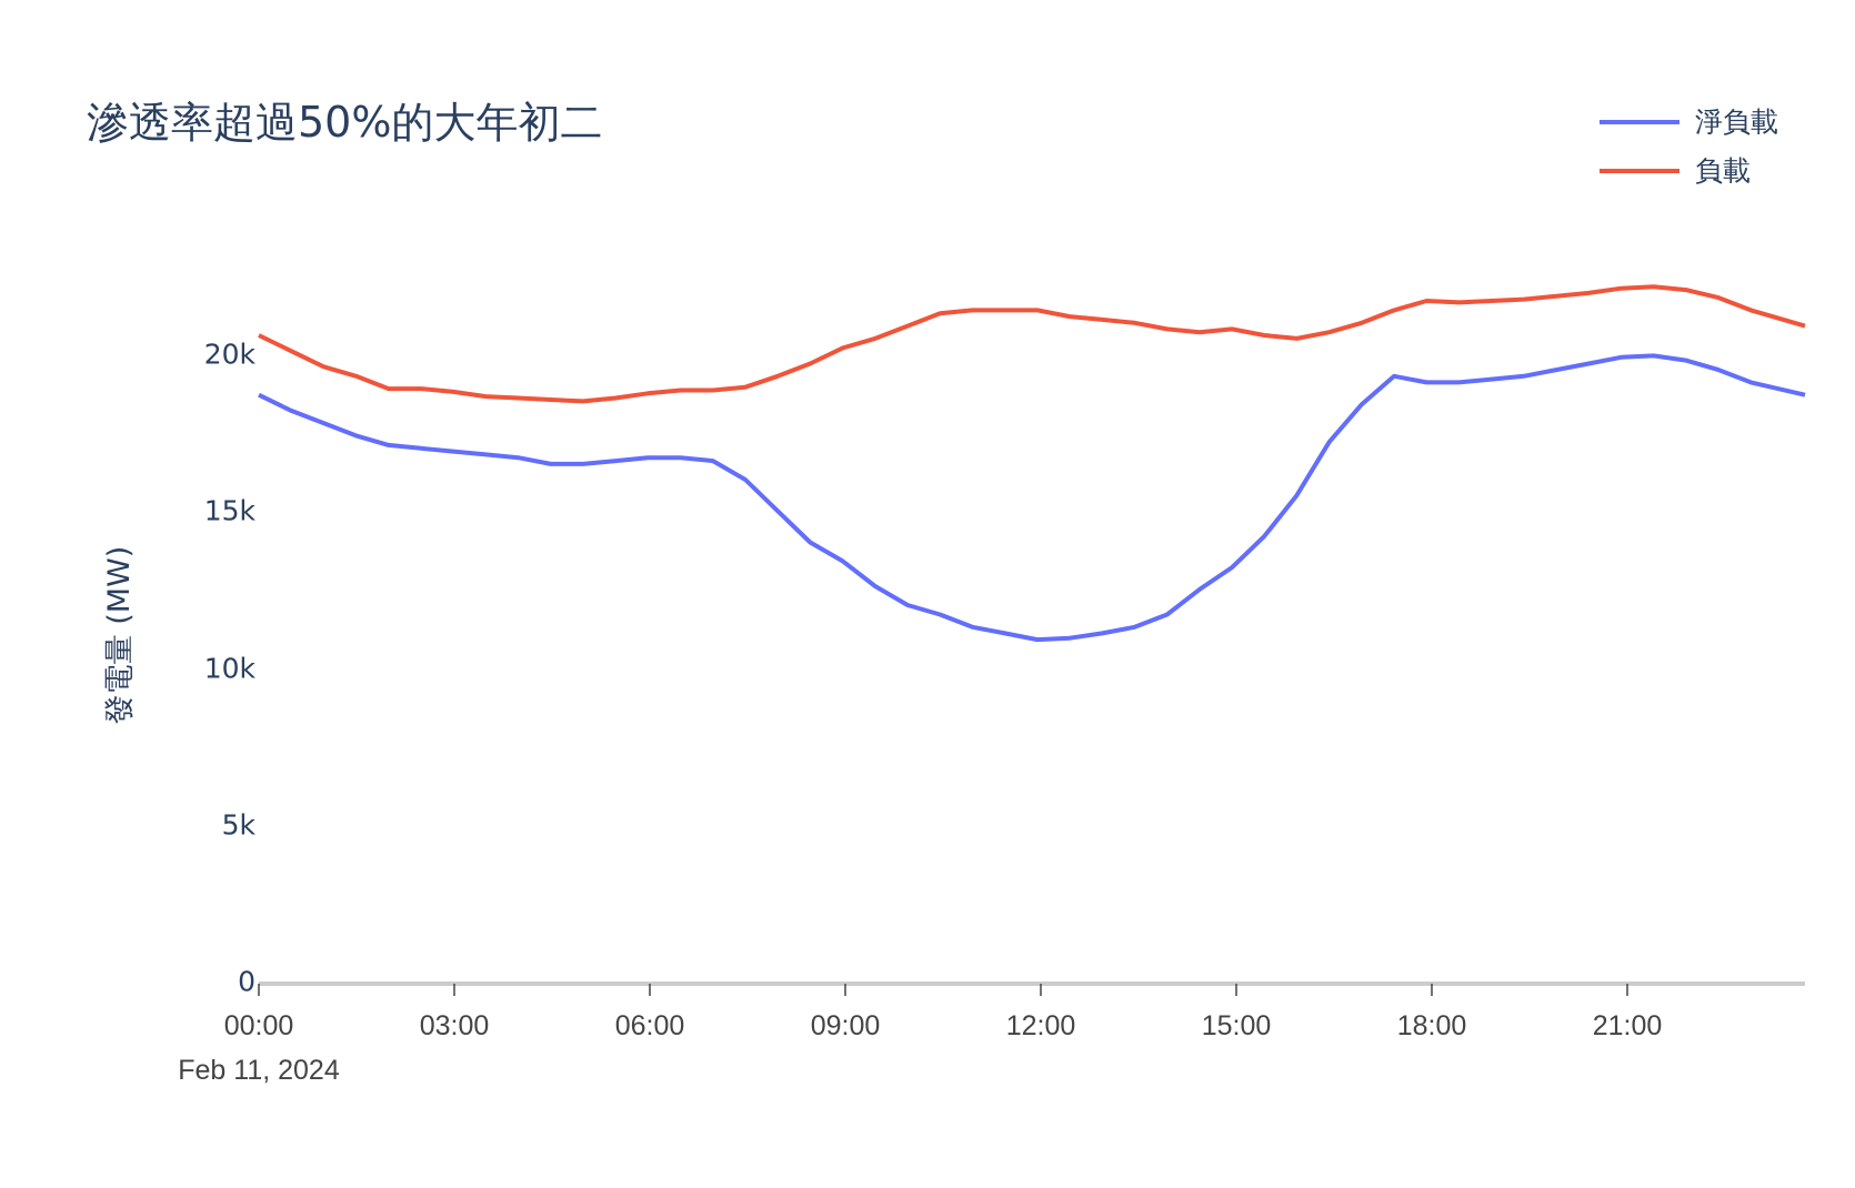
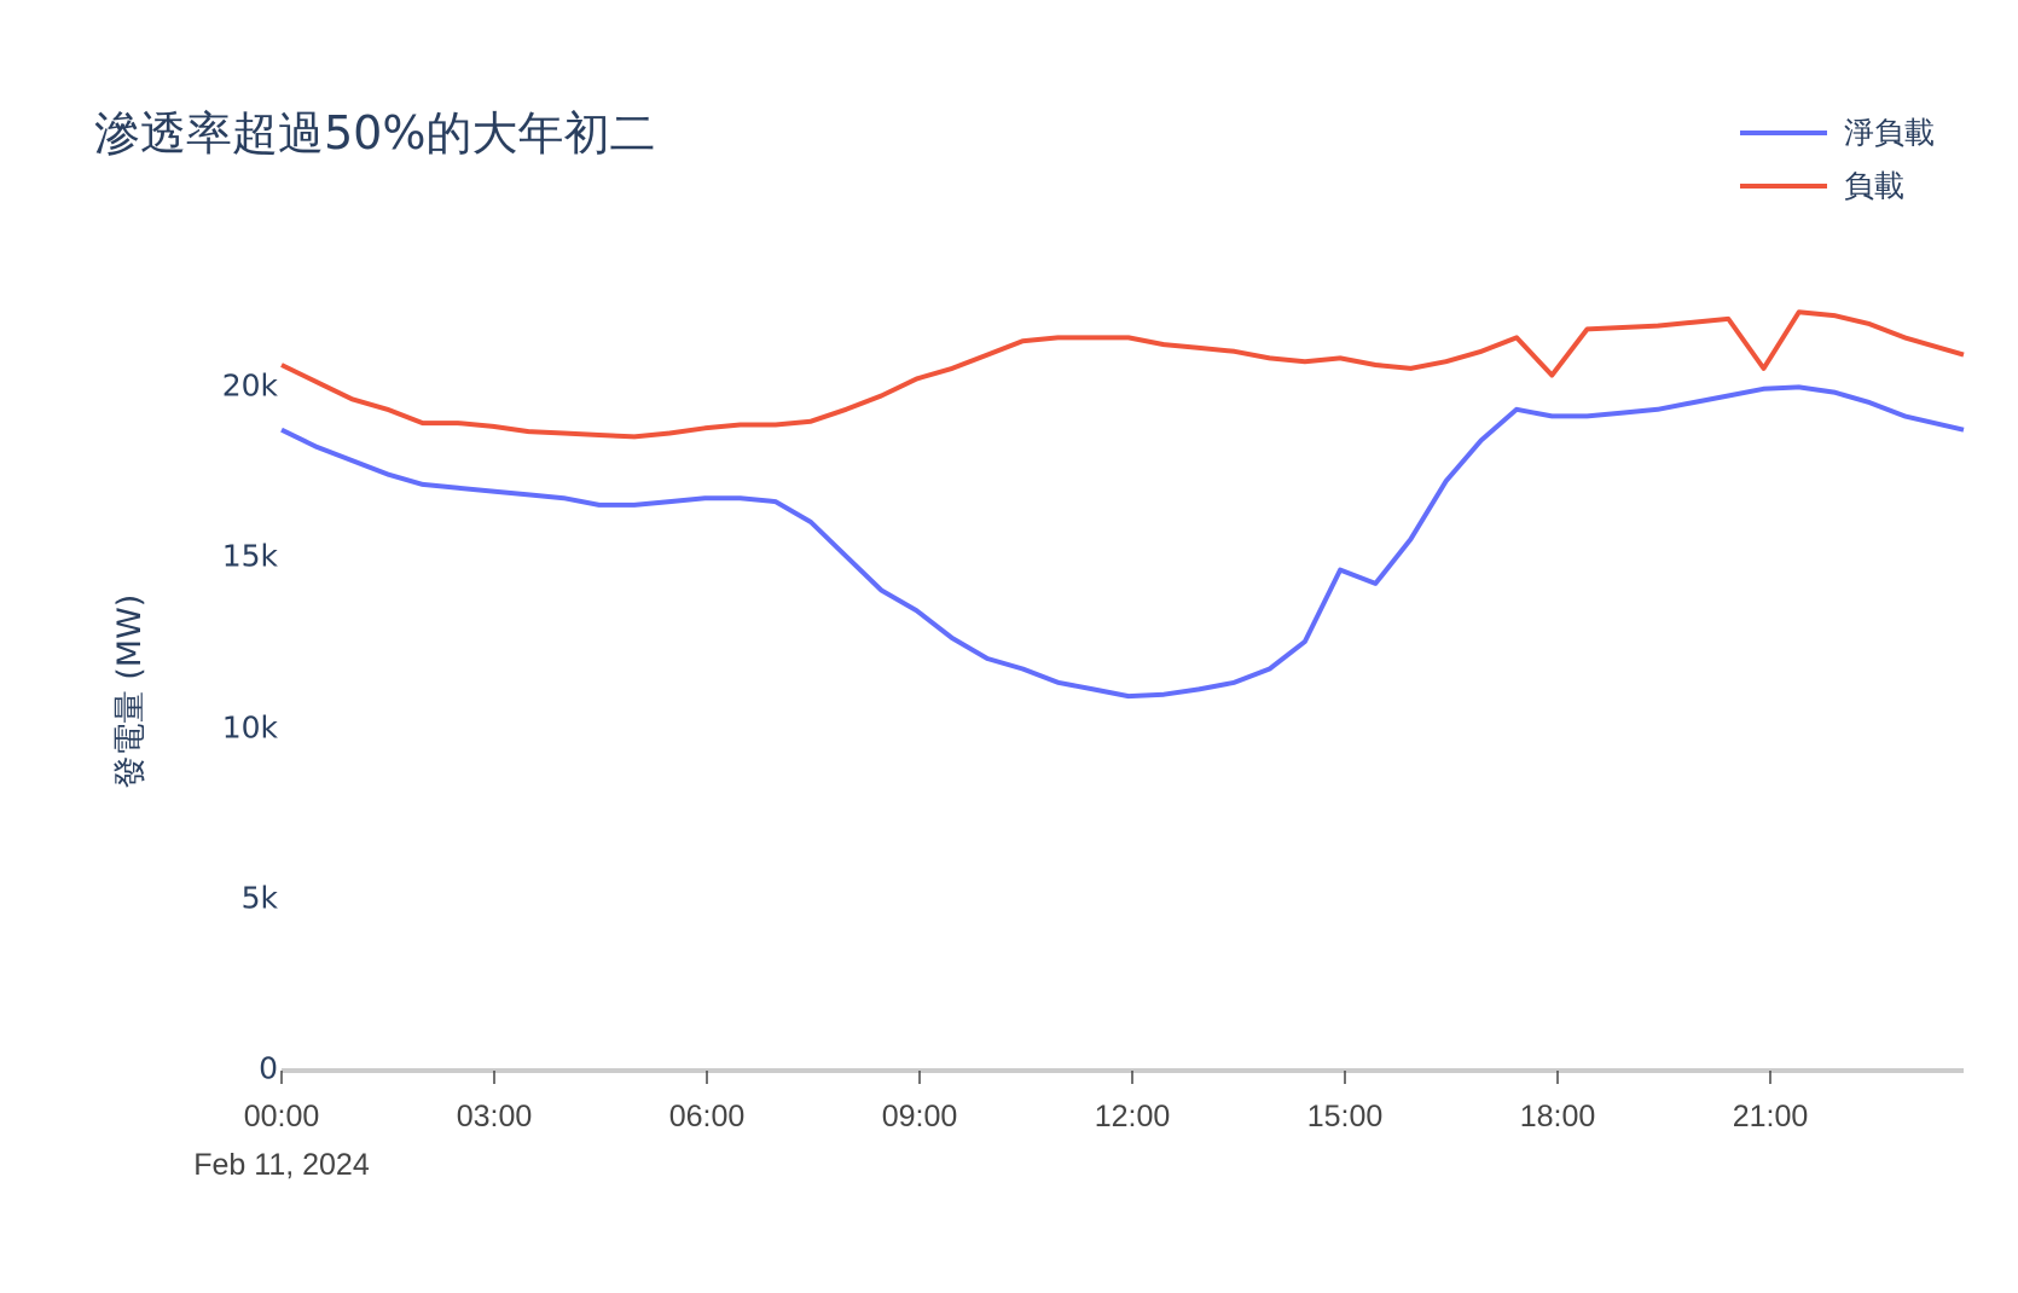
淨負載/15:00: 13.2k -> 14.6k
負載/18:00: 21.7k -> 20.3k
負載/21:00: 22.1k -> 20.5k
